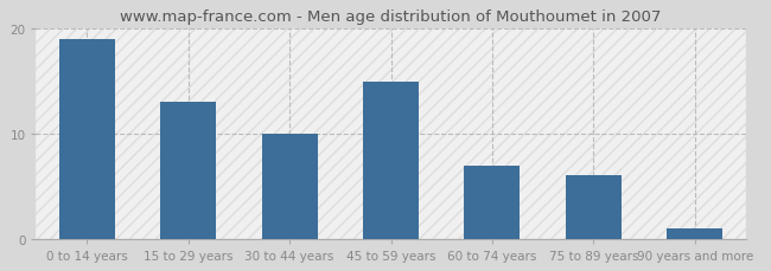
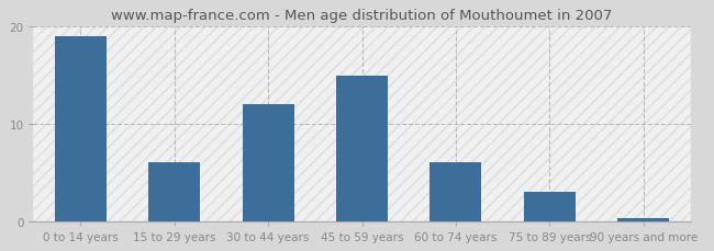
15 to 29 years: 13.0 -> 6.0
30 to 44 years: 10.0 -> 12.0
60 to 74 years: 7.0 -> 6.0
75 to 89 years: 6.0 -> 3.0
90 years and more: 1.0 -> 0.3
